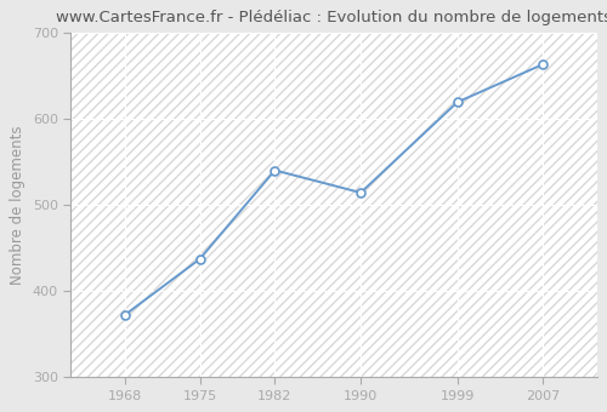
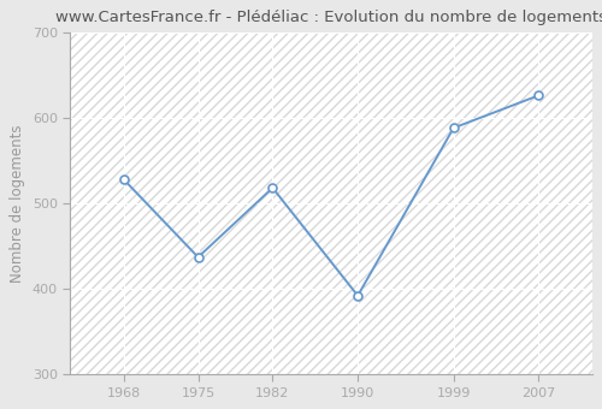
1968: 372 -> 528
1982: 540 -> 518
1990: 514 -> 392
1999: 619 -> 588
2007: 663 -> 626
